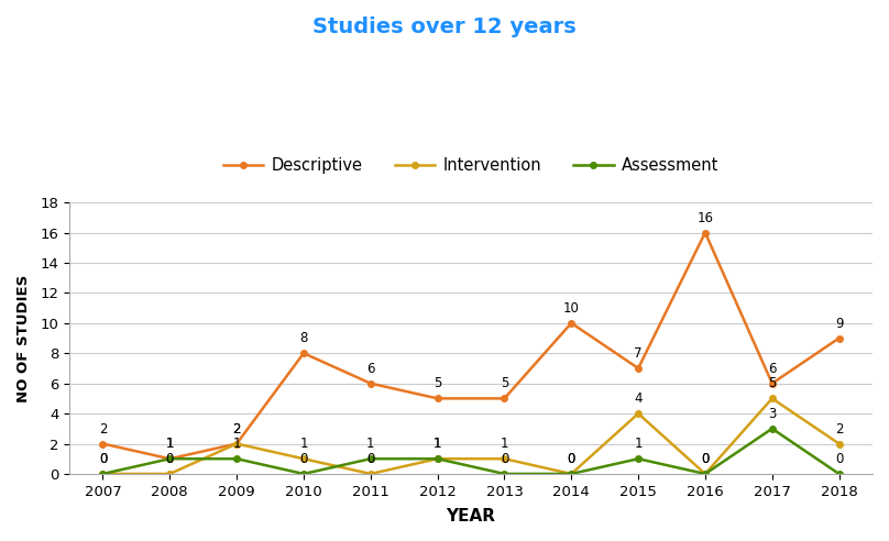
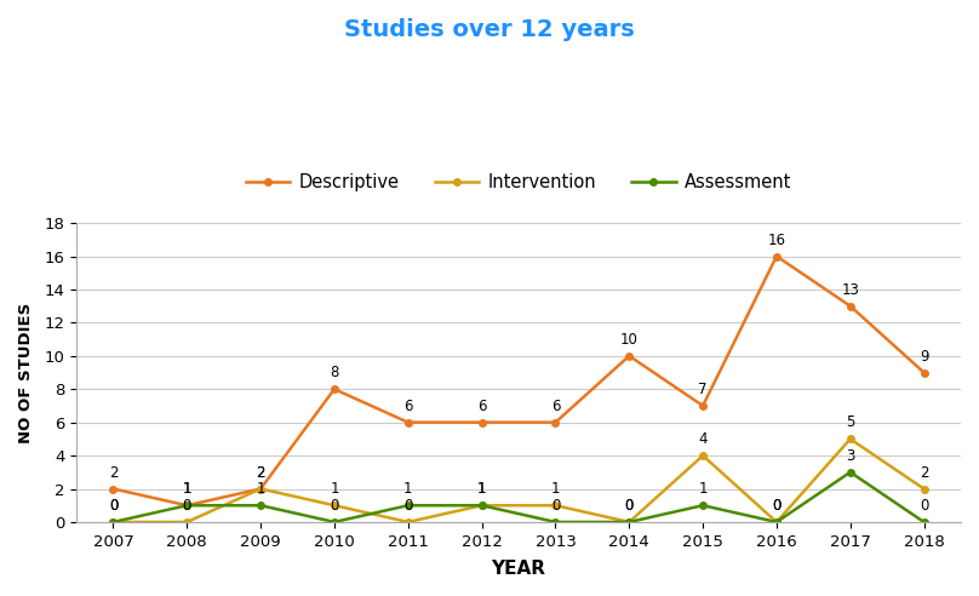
Descriptive/2012: 5 -> 6
Descriptive/2013: 5 -> 6
Descriptive/2017: 6 -> 13
